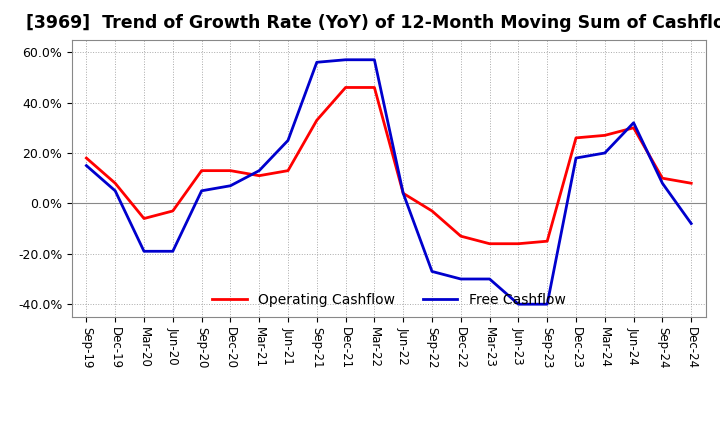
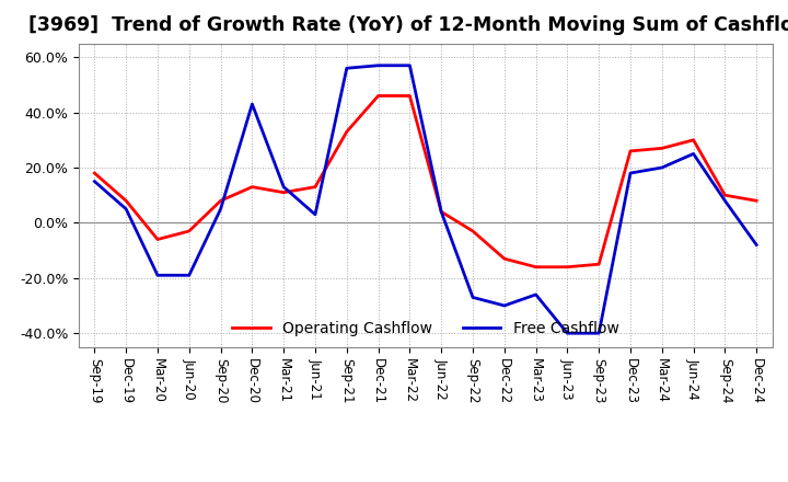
Operating Cashflow/Sep-20: 13% -> 8%
Free Cashflow/Dec-20: 7% -> 43%
Free Cashflow/Jun-21: 25% -> 3%
Free Cashflow/Mar-23: -30% -> -26%
Free Cashflow/Jun-24: 32% -> 25%
